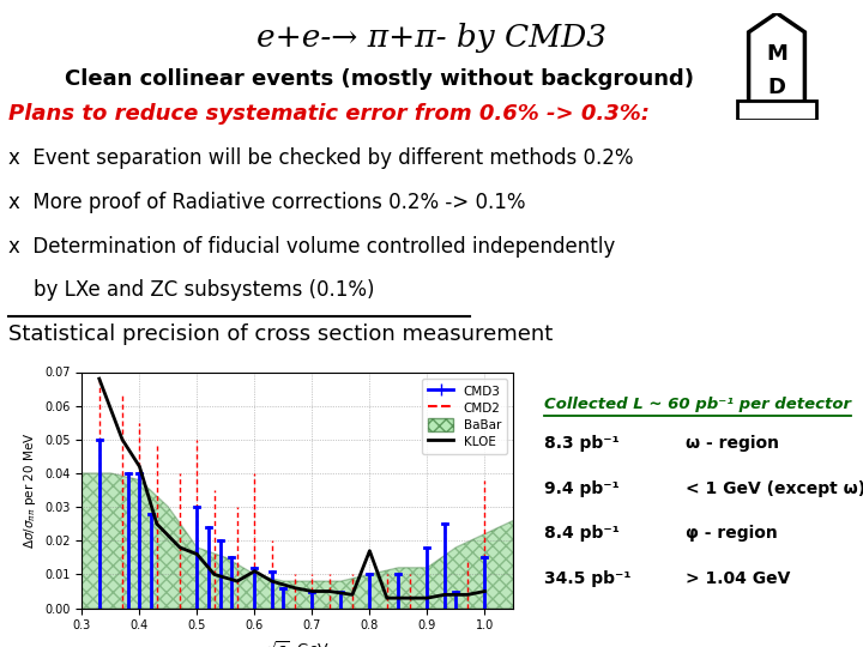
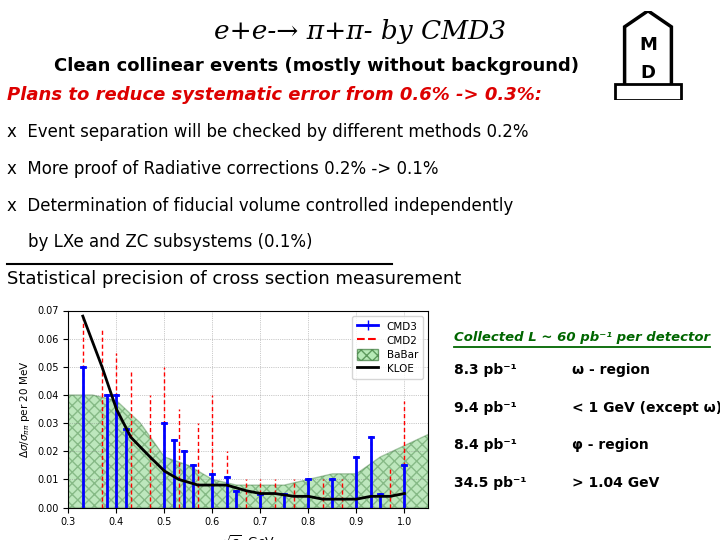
KLOE/0.4: 0.042 -> 0.035
KLOE/0.5: 0.016 -> 0.013
KLOE/0.6: 0.011 -> 0.008
KLOE/0.8: 0.017 -> 0.004
